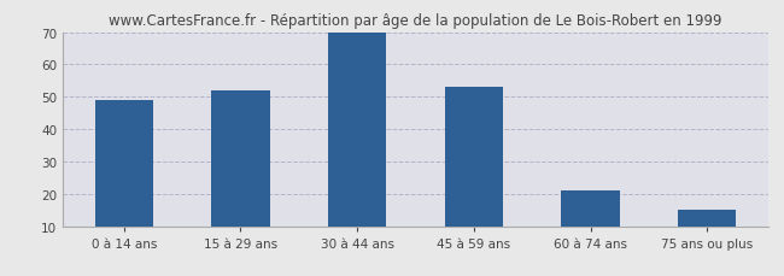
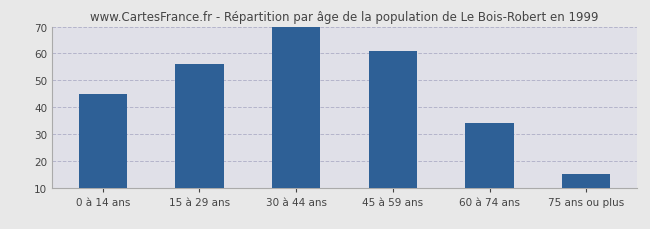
0 à 14 ans: 49 -> 45
15 à 29 ans: 52 -> 56
45 à 59 ans: 53 -> 61
60 à 74 ans: 21 -> 34
